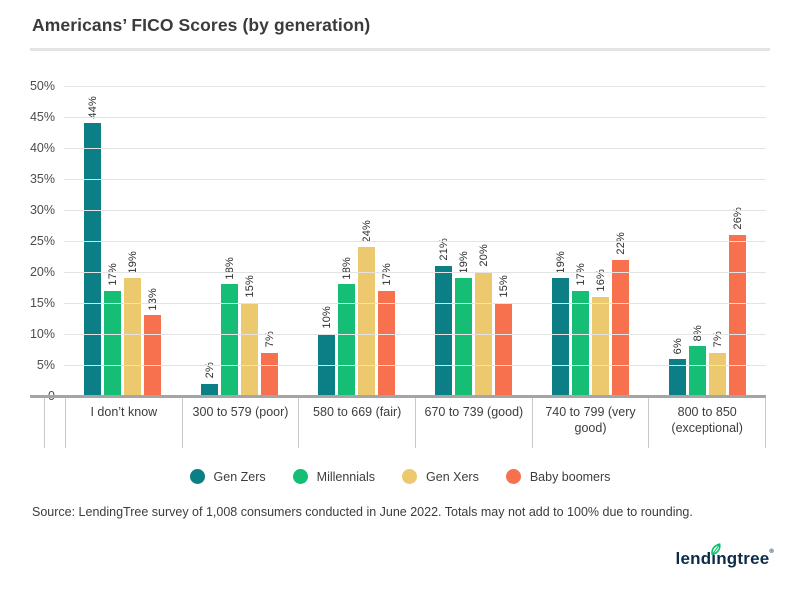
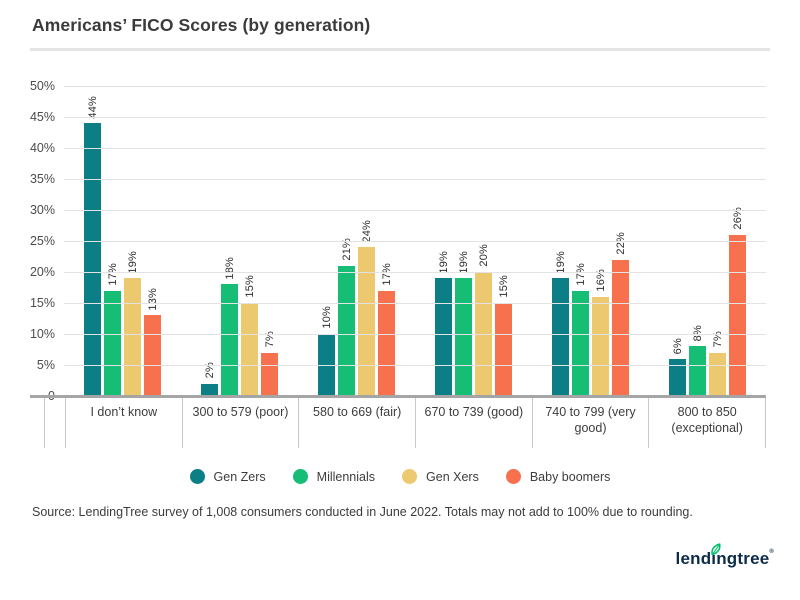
Millennials/580 to 669 (fair): 18% -> 21%
Gen Zers/670 to 739 (good): 21% -> 19%
